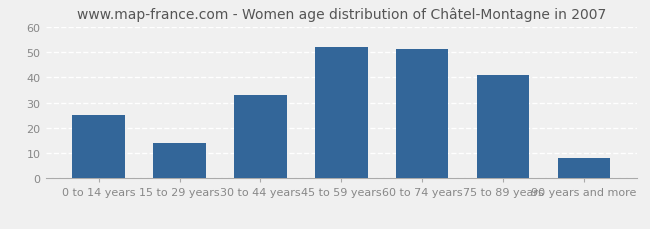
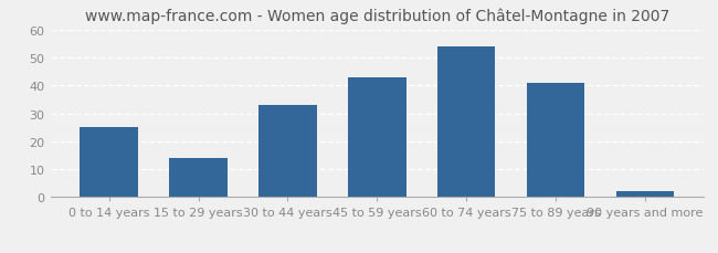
45 to 59 years: 52 -> 43
60 to 74 years: 51 -> 54
90 years and more: 8 -> 2
